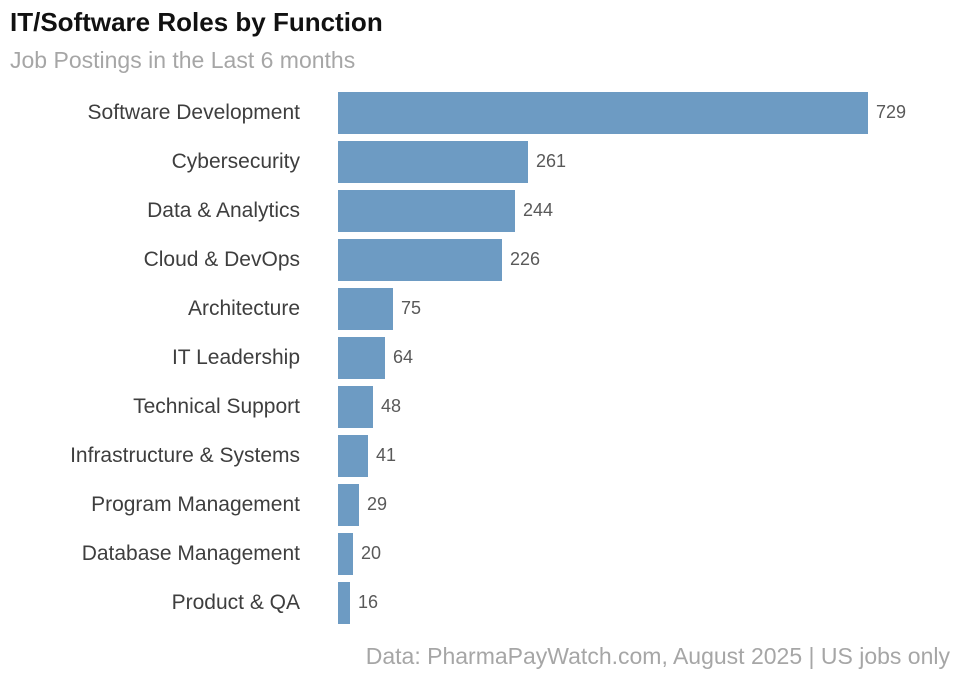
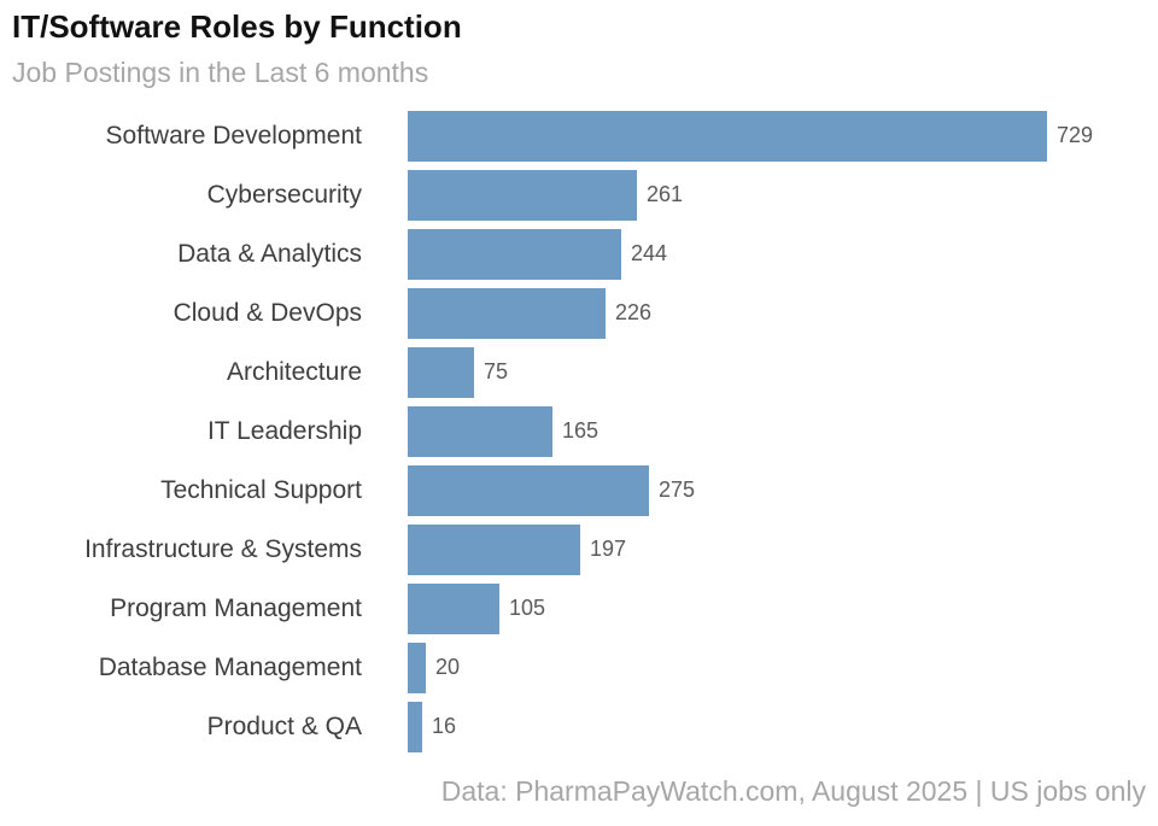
IT Leadership: 64 -> 165
Technical Support: 48 -> 275
Infrastructure & Systems: 41 -> 197
Program Management: 29 -> 105
